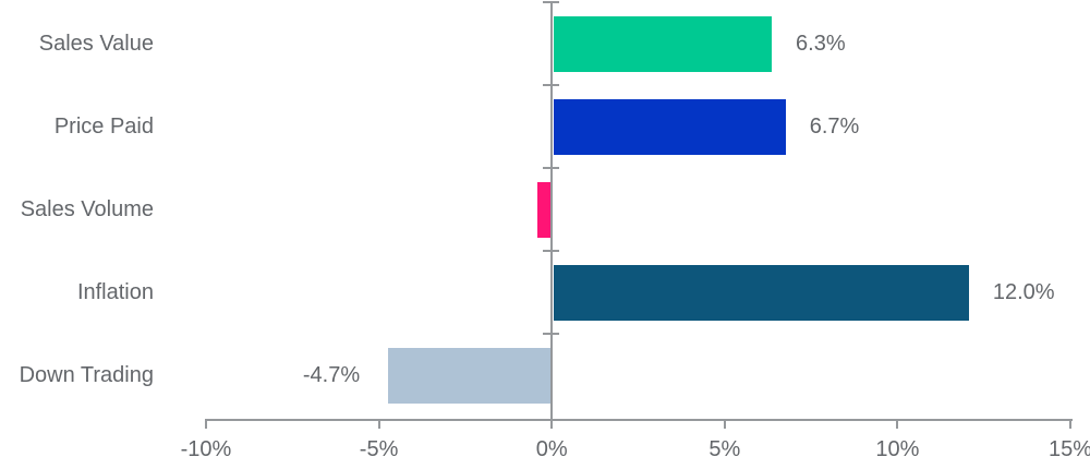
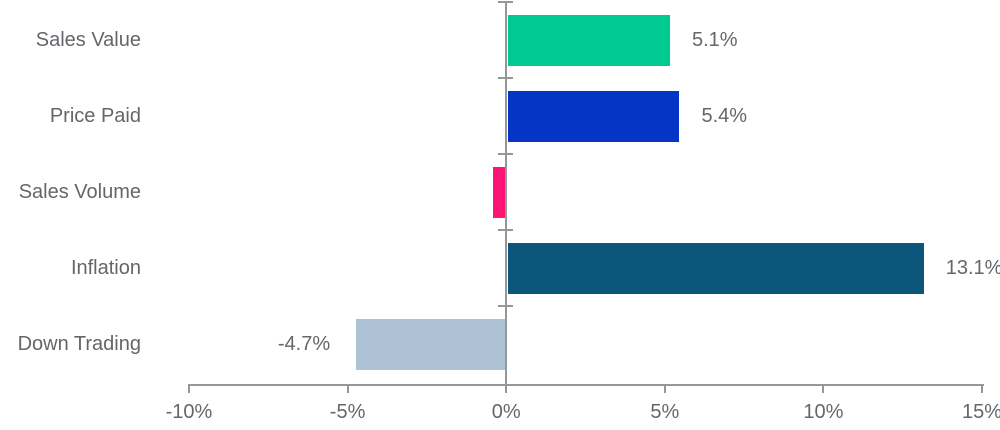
Sales Value: 6.3% -> 5.1%
Price Paid: 6.7% -> 5.4%
Inflation: 12.0% -> 13.1%
